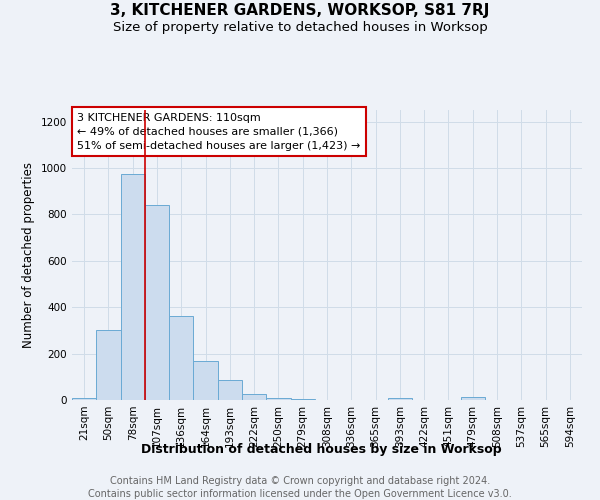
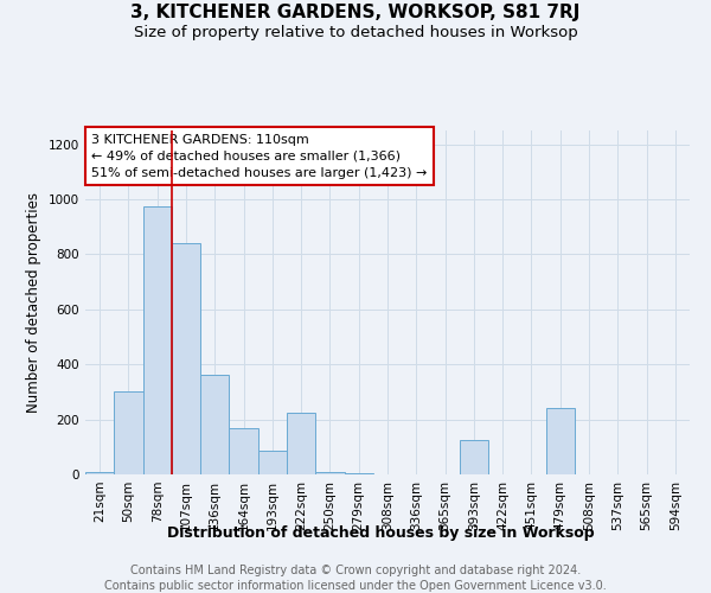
222sqm: 25 -> 225
393sqm: 8 -> 125
479sqm: 12 -> 240
